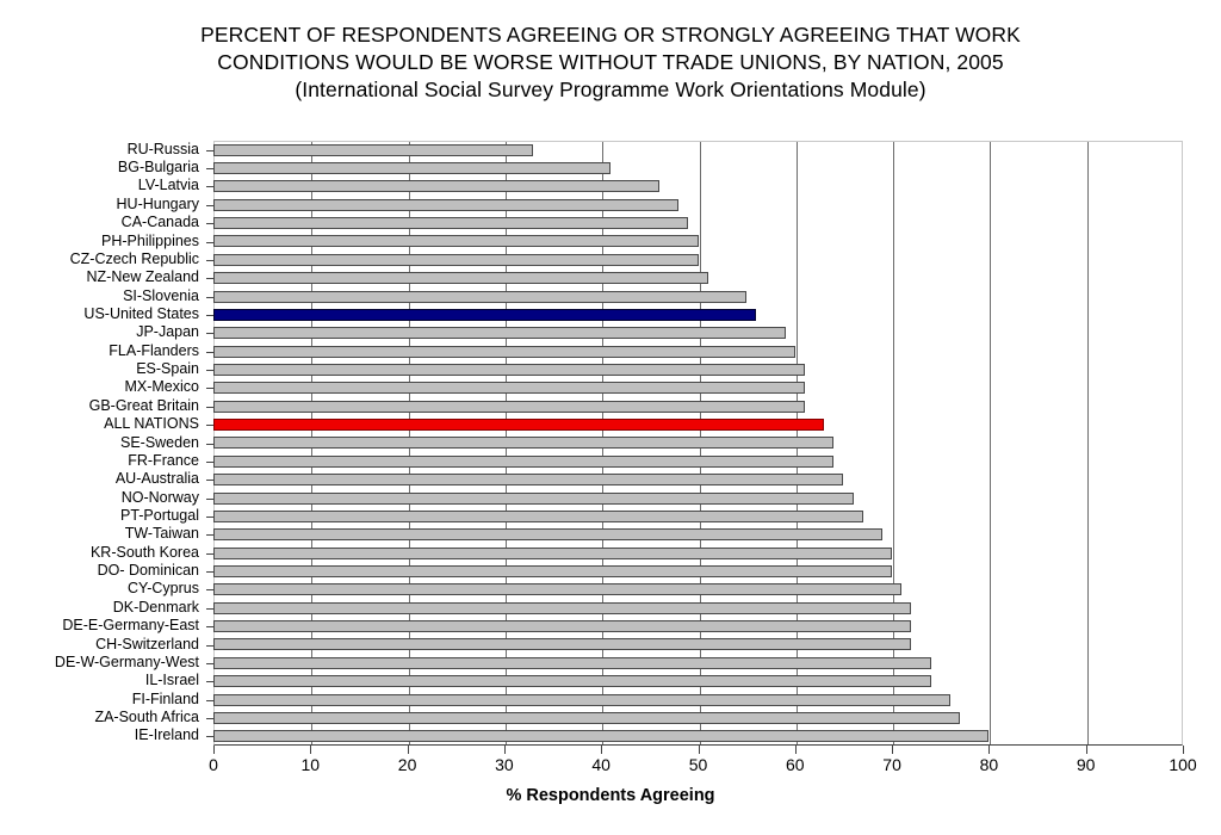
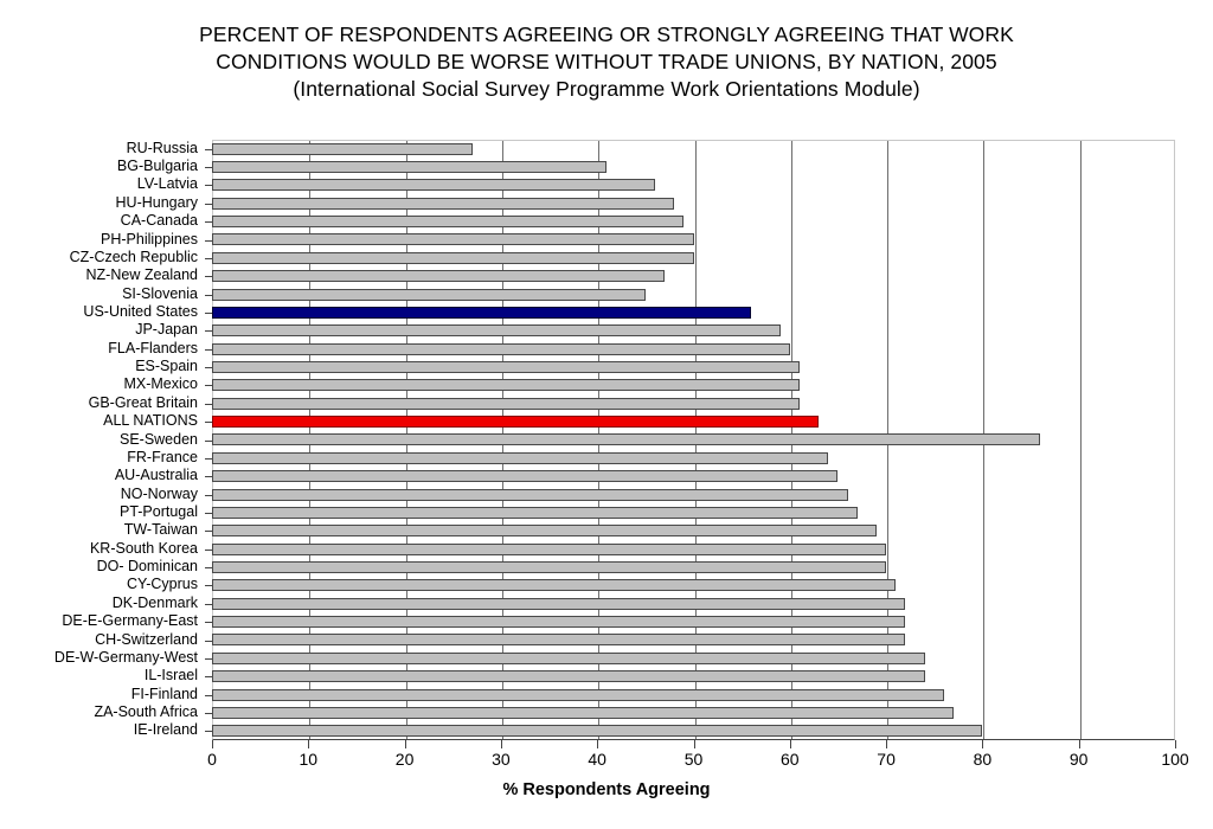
RU-Russia: 33 -> 27
NZ-New Zealand: 51 -> 47
SI-Slovenia: 55 -> 45
SE-Sweden: 64 -> 86
